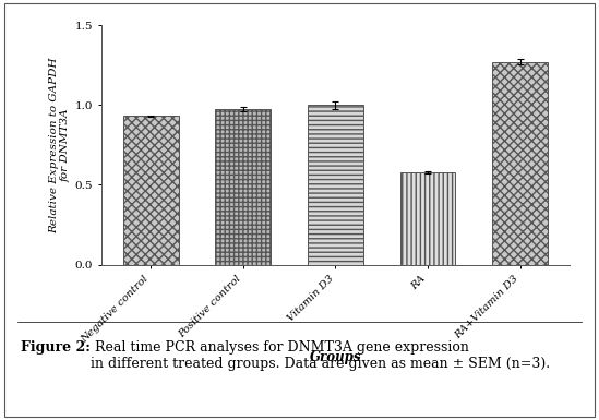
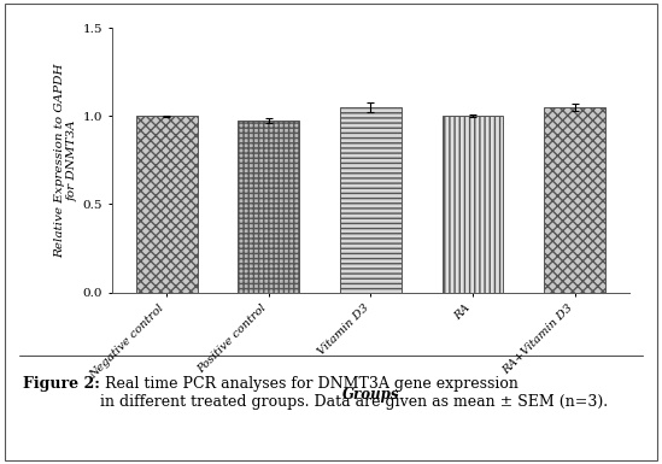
Negative control: 0.93 -> 1.00
Vitamin D3: 1.00 -> 1.05
RA: 0.58 -> 1.00
RA+Vitamin D3: 1.27 -> 1.05
